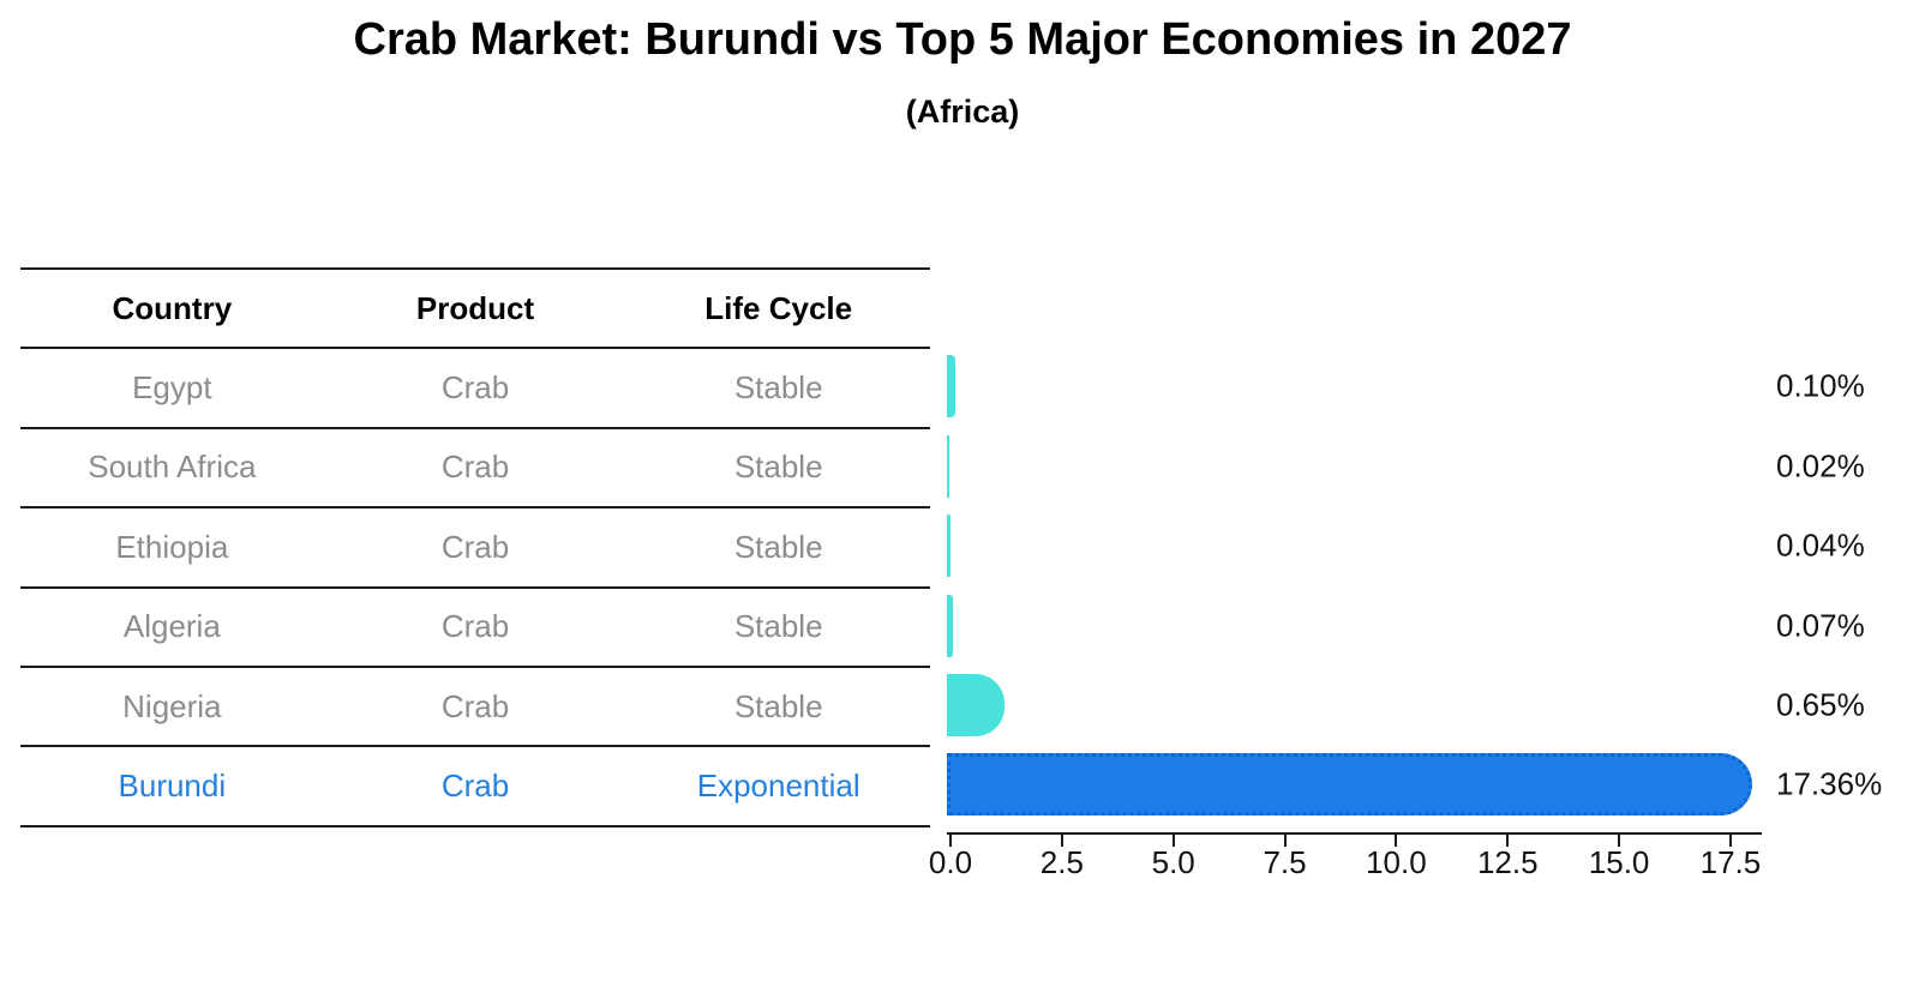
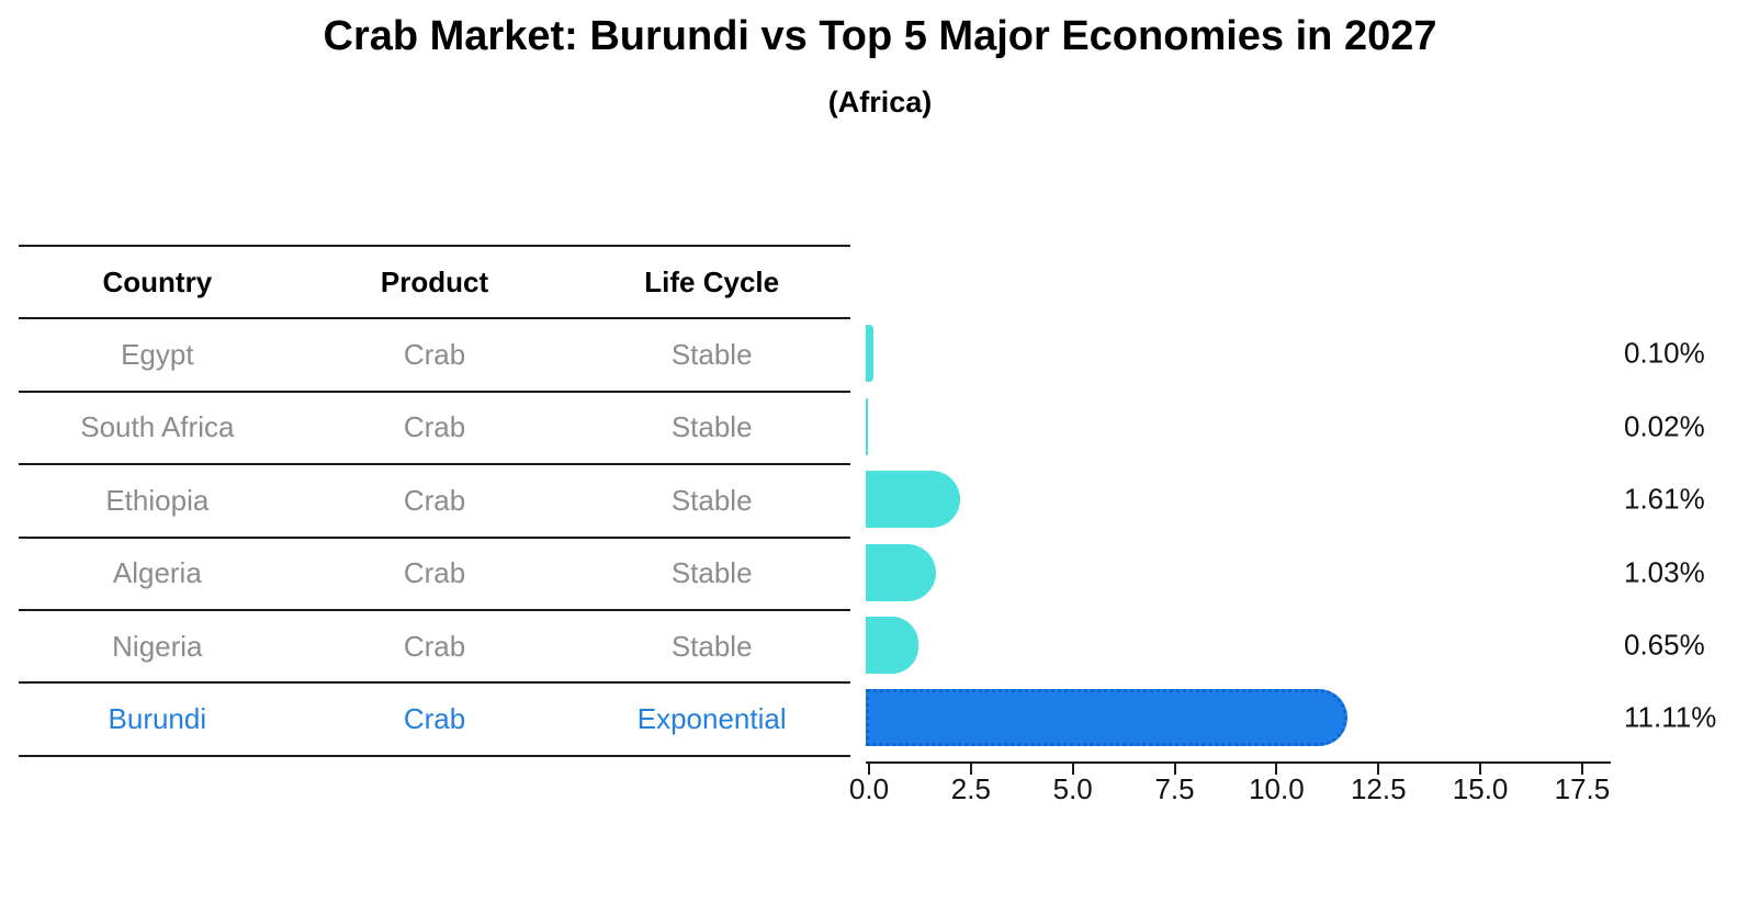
Ethiopia: 0.04% -> 1.61%
Algeria: 0.07% -> 1.03%
Burundi: 17.36% -> 11.11%
